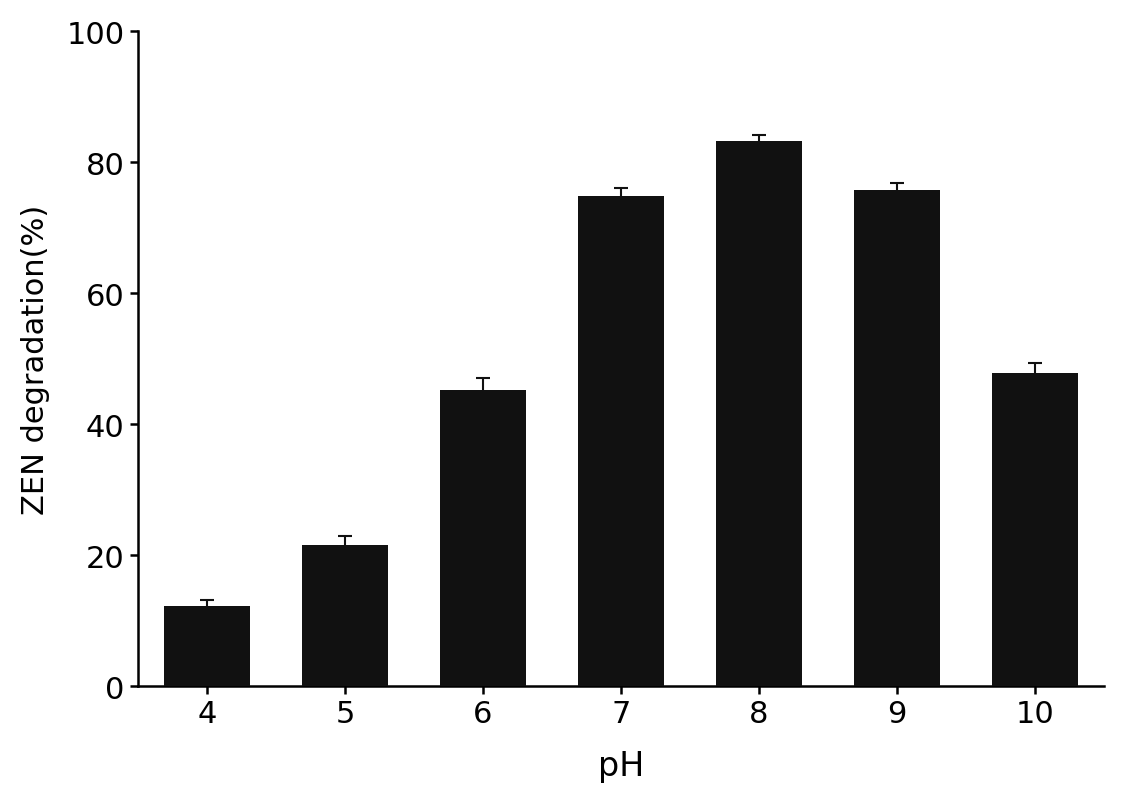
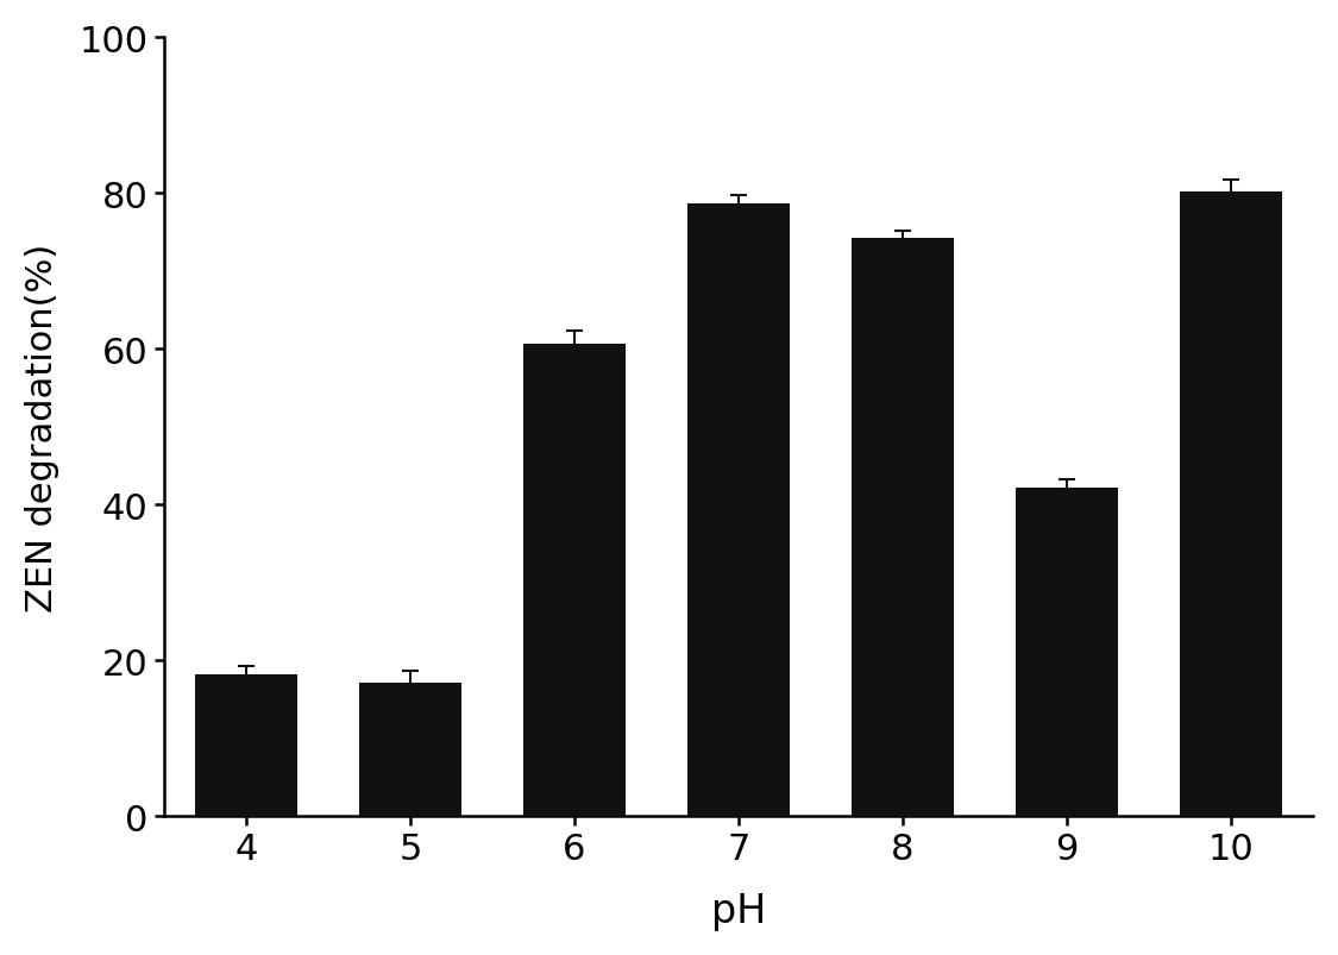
4: 12.2 -> 18.2
5: 21.5 -> 17.2
6: 45.2 -> 60.6
7: 74.8 -> 78.6
8: 83.2 -> 74.2
9: 75.8 -> 42.2
10: 47.8 -> 80.2
